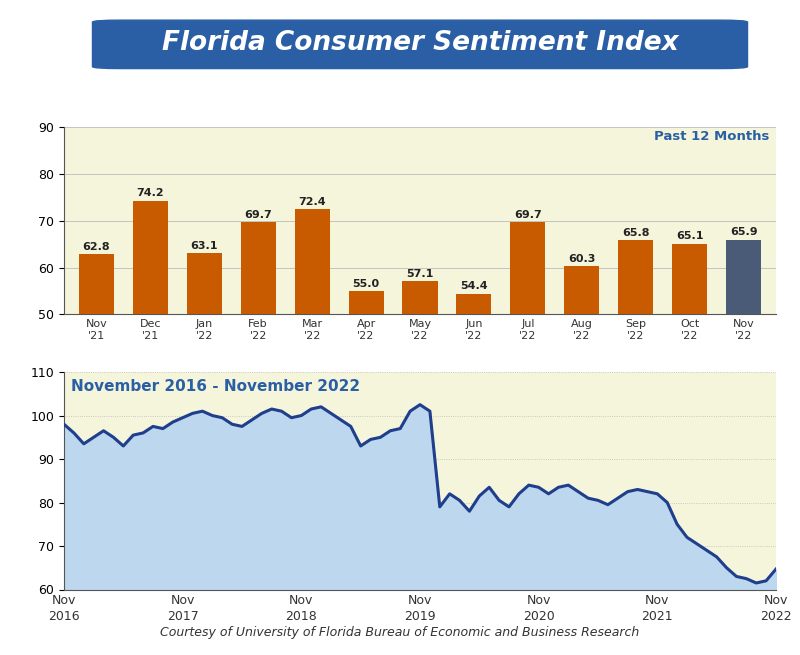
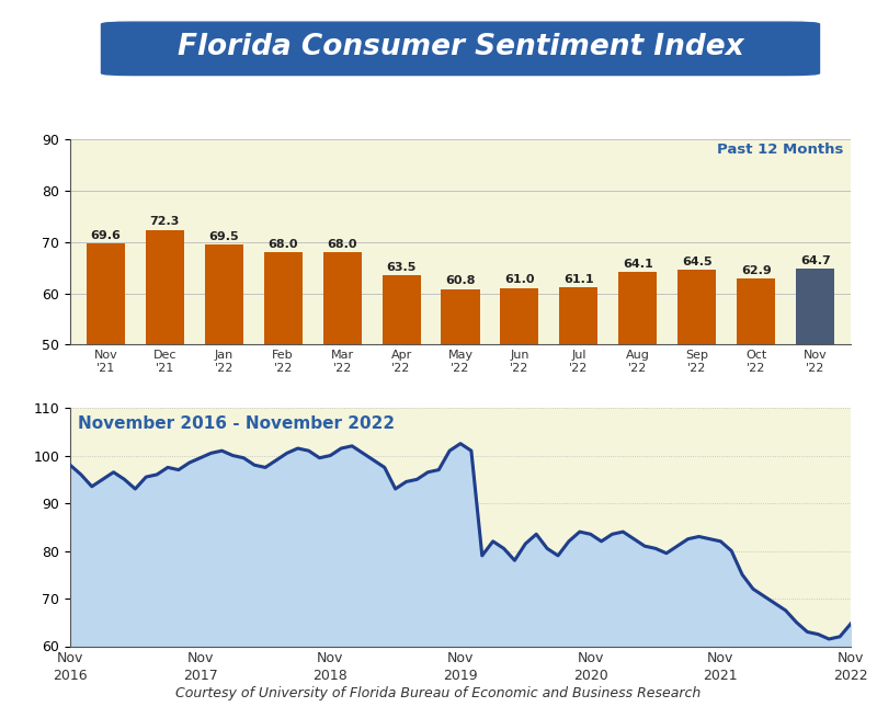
Nov '21: 62.8 -> 69.6
Dec '21: 74.2 -> 72.3
Jan '22: 63.1 -> 69.5
Feb '22: 69.7 -> 68.0
Mar '22: 72.4 -> 68.0
Apr '22: 55.0 -> 63.5
May '22: 57.1 -> 60.8
Jun '22: 54.4 -> 61.0
Jul '22: 69.7 -> 61.1
Aug '22: 60.3 -> 64.1
Sep '22: 65.8 -> 64.5
Oct '22: 65.1 -> 62.9
Nov '22: 65.9 -> 64.7
